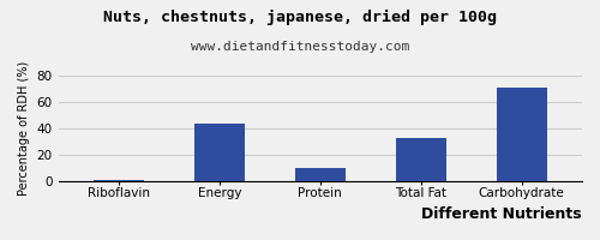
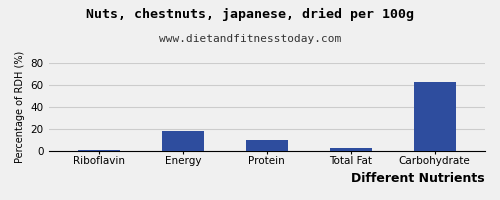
Energy: 44 -> 18
Total Fat: 33 -> 2
Carbohydrate: 71 -> 63
